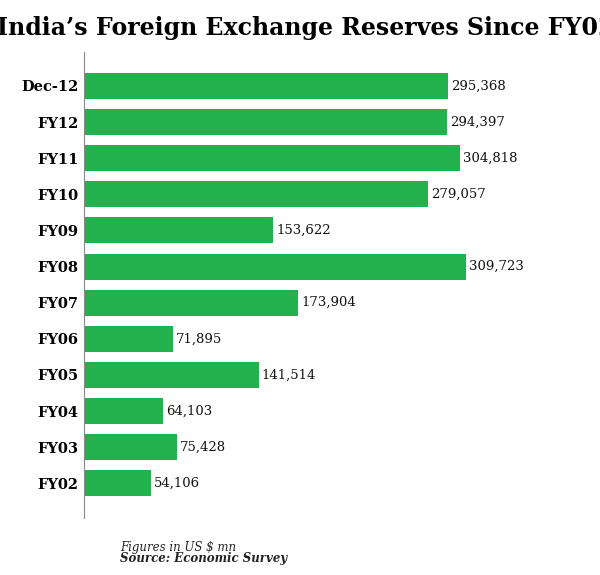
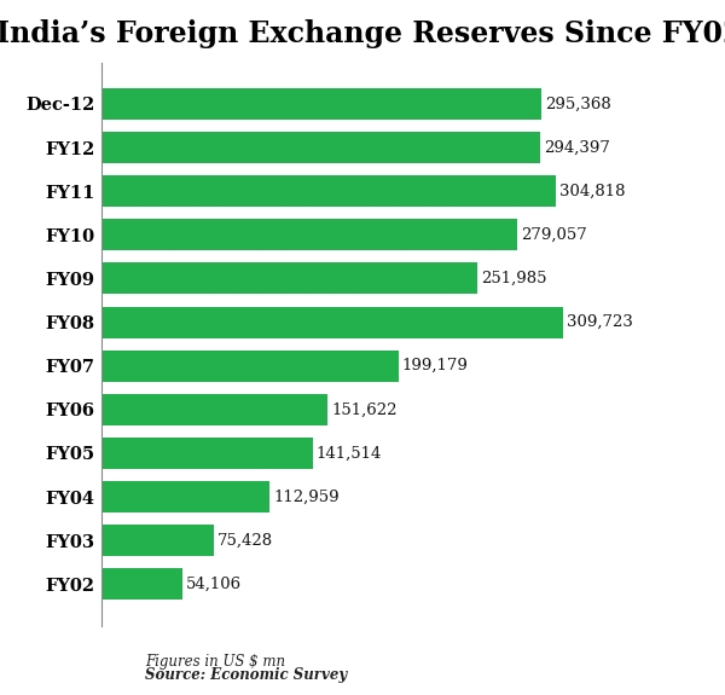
FY09: 153,622 -> 251,985
FY07: 173,904 -> 199,179
FY06: 71,895 -> 151,622
FY04: 64,103 -> 112,959
